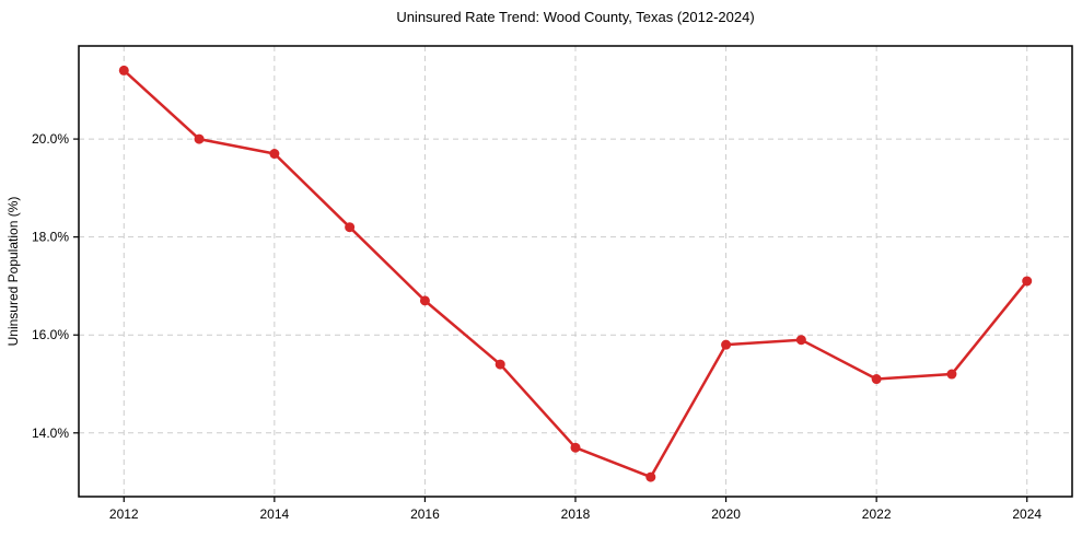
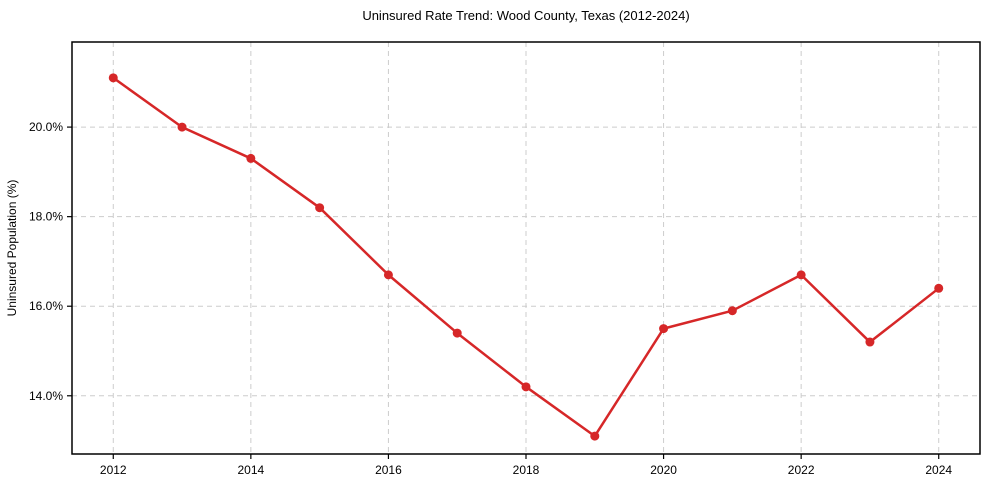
2012: 21.4% -> 21.1%
2014: 19.7% -> 19.3%
2018: 13.7% -> 14.2%
2020: 15.8% -> 15.5%
2022: 15.1% -> 16.7%
2024: 17.1% -> 16.4%
